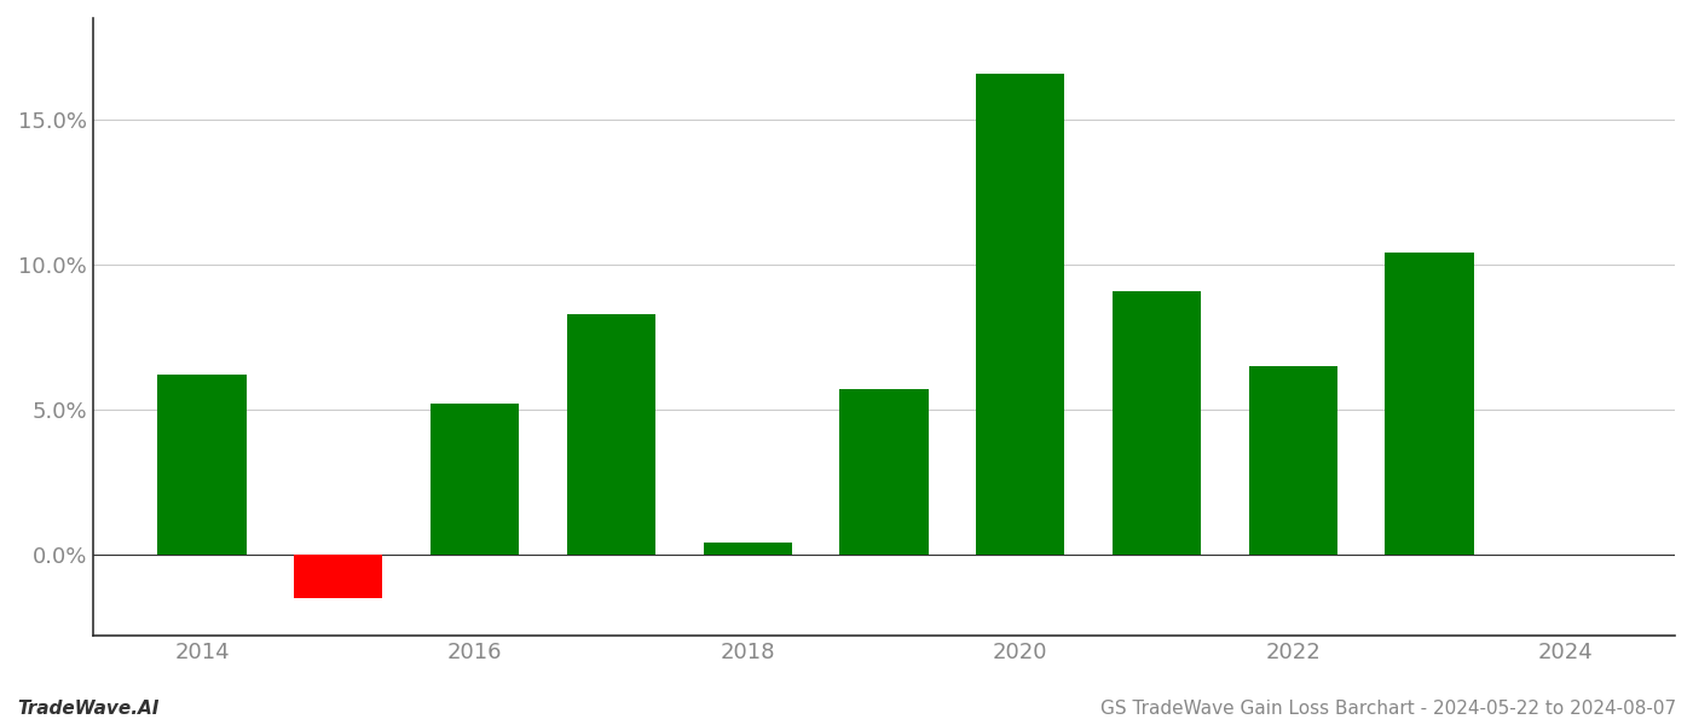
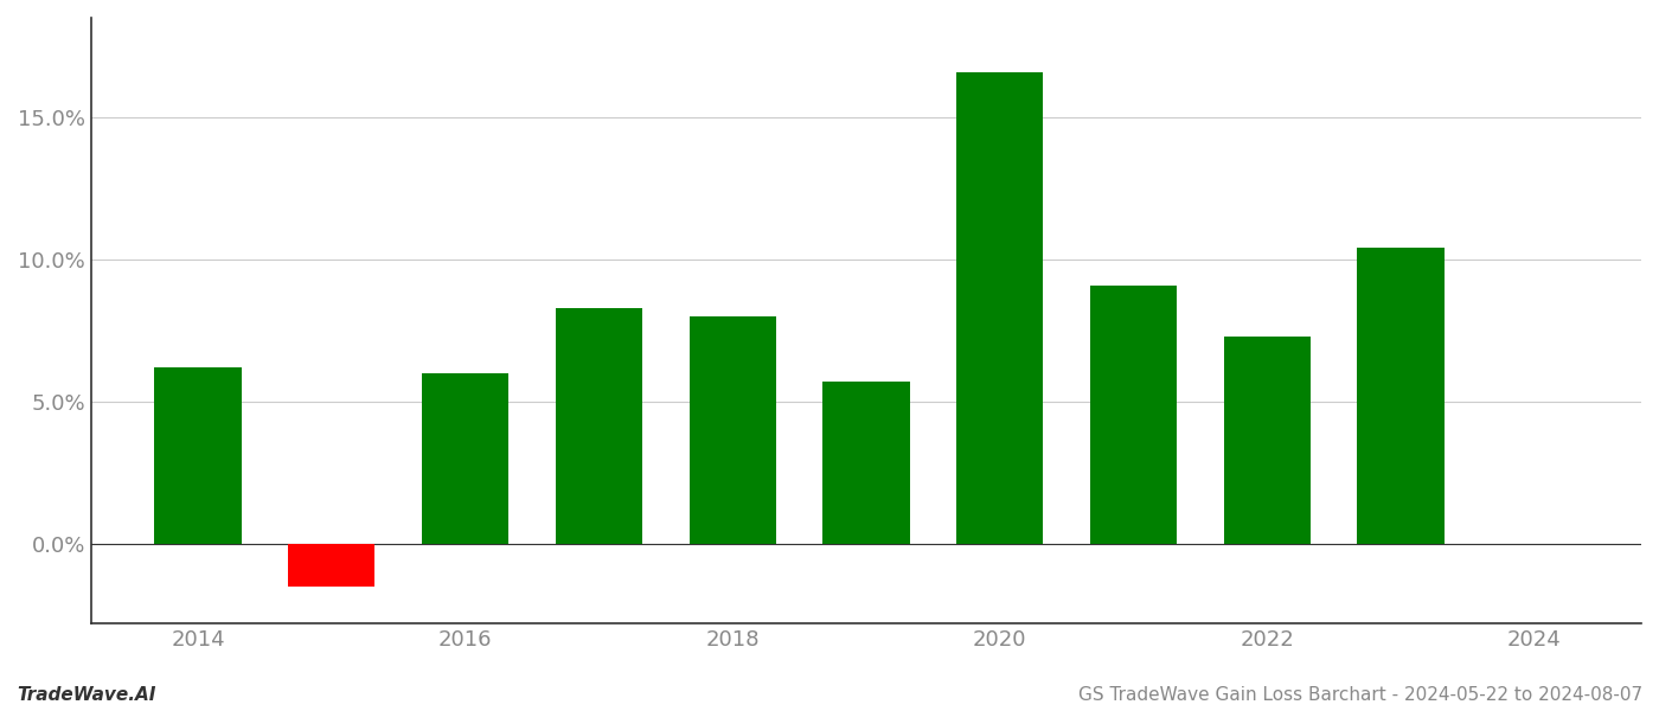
2016: 5.2% -> 6.0%
2018: 0.4% -> 8.0%
2022: 6.5% -> 7.3%
